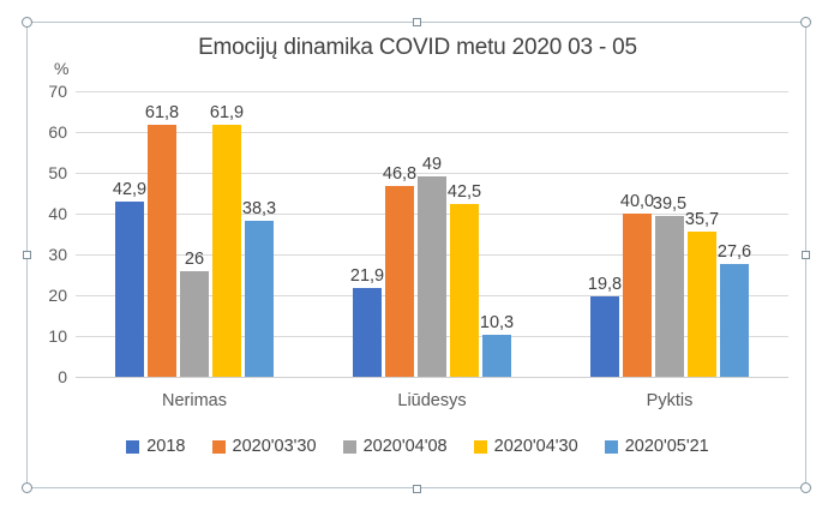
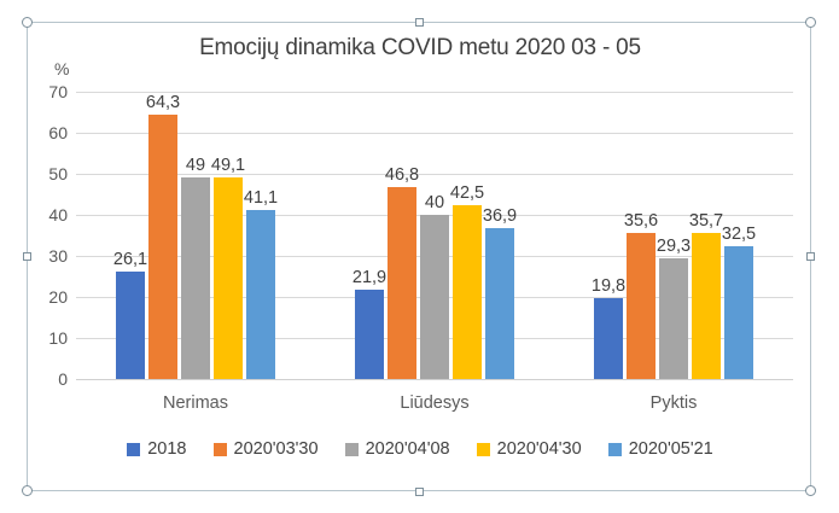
2018/Nerimas: 42,9 -> 26,1
2020'03'30/Nerimas: 61,8 -> 64,3
2020'04'08/Nerimas: 26 -> 49
2020'04'30/Nerimas: 61,9 -> 49,1
2020'05'21/Nerimas: 38,3 -> 41,1
2020'04'08/Liūdesys: 49 -> 40
2020'05'21/Liūdesys: 10,3 -> 36,9
2020'03'30/Pyktis: 40,0 -> 35,6
2020'04'08/Pyktis: 39,5 -> 29,3
2020'05'21/Pyktis: 27,6 -> 32,5
